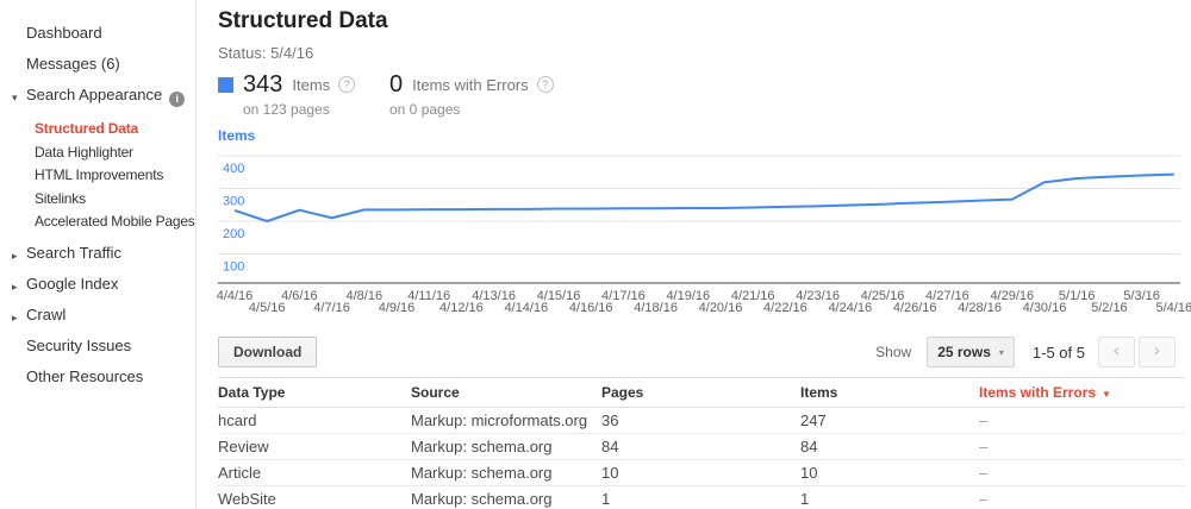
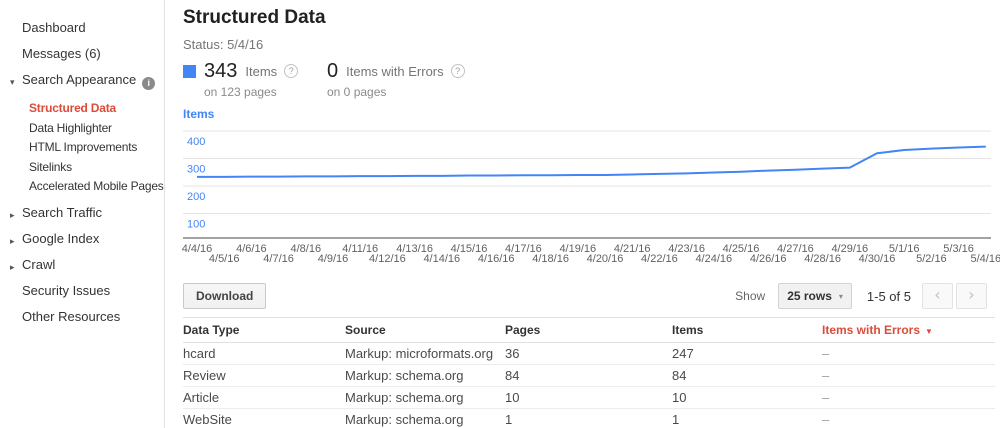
4/5/16: 200 -> 230
4/7/16: 210 -> 230
